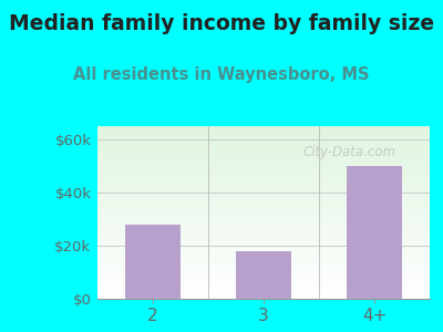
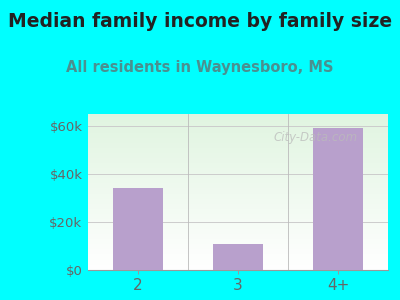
2: $28k -> $34k
3: $18k -> $11k
4+: $50k -> $59k
